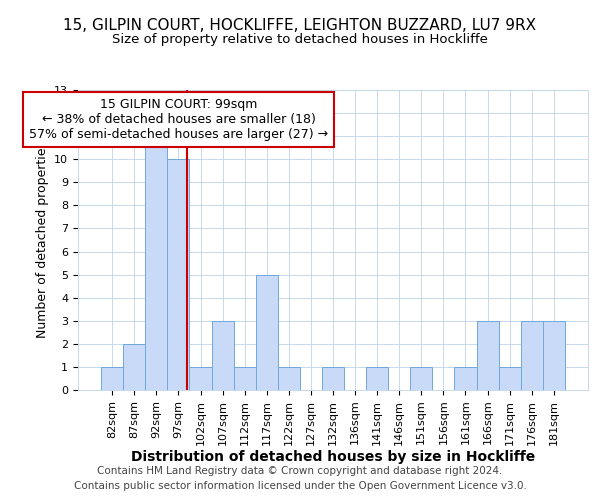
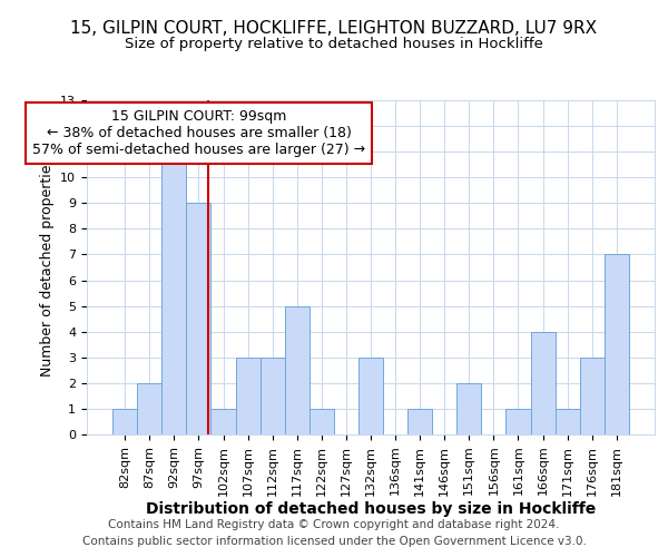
97sqm: 10 -> 9
112sqm: 1 -> 3
132sqm: 1 -> 3
151sqm: 1 -> 2
166sqm: 3 -> 4
181sqm: 3 -> 7
